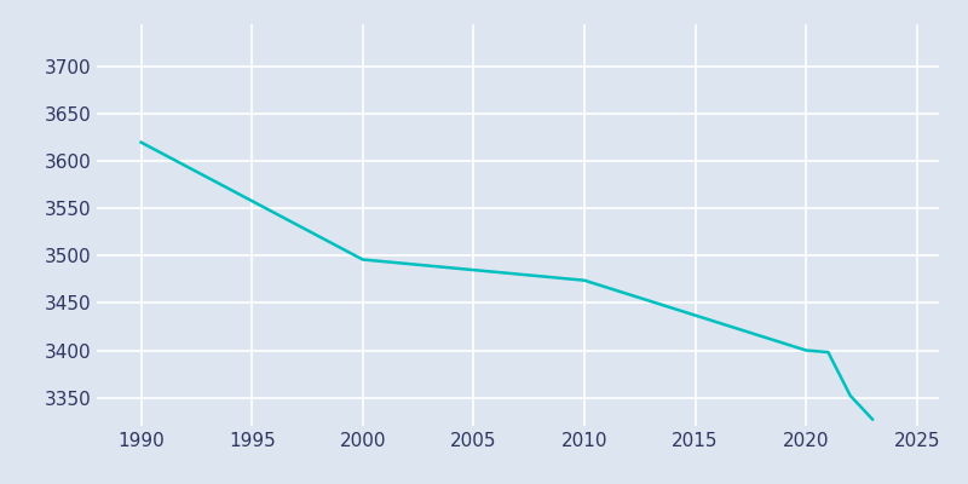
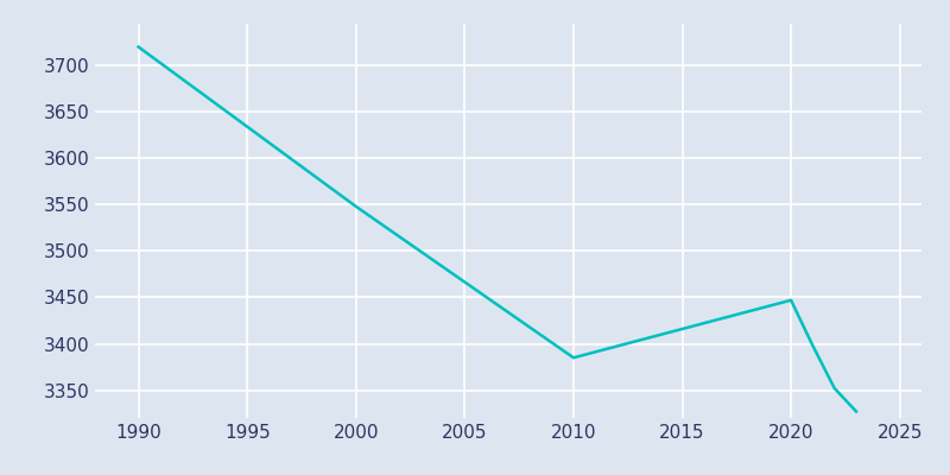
1990: 3620 -> 3720
2000: 3496 -> 3548
2010: 3474 -> 3385
2020: 3400 -> 3447
